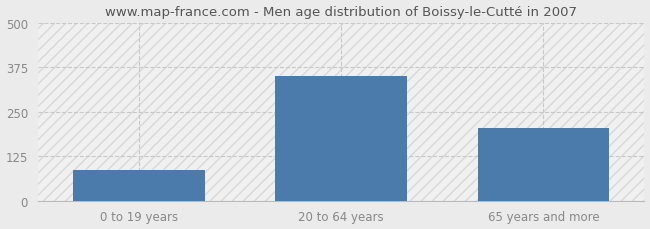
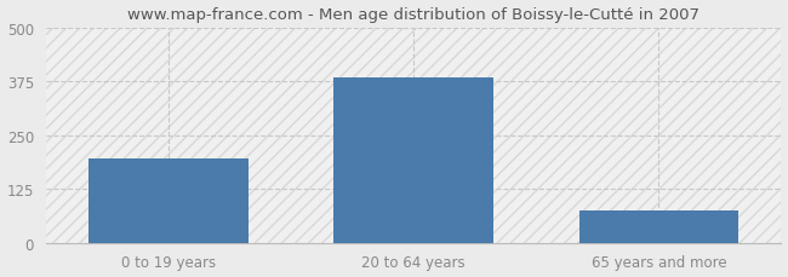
0 to 19 years: 85 -> 196
20 to 64 years: 350 -> 385
65 years and more: 205 -> 75
